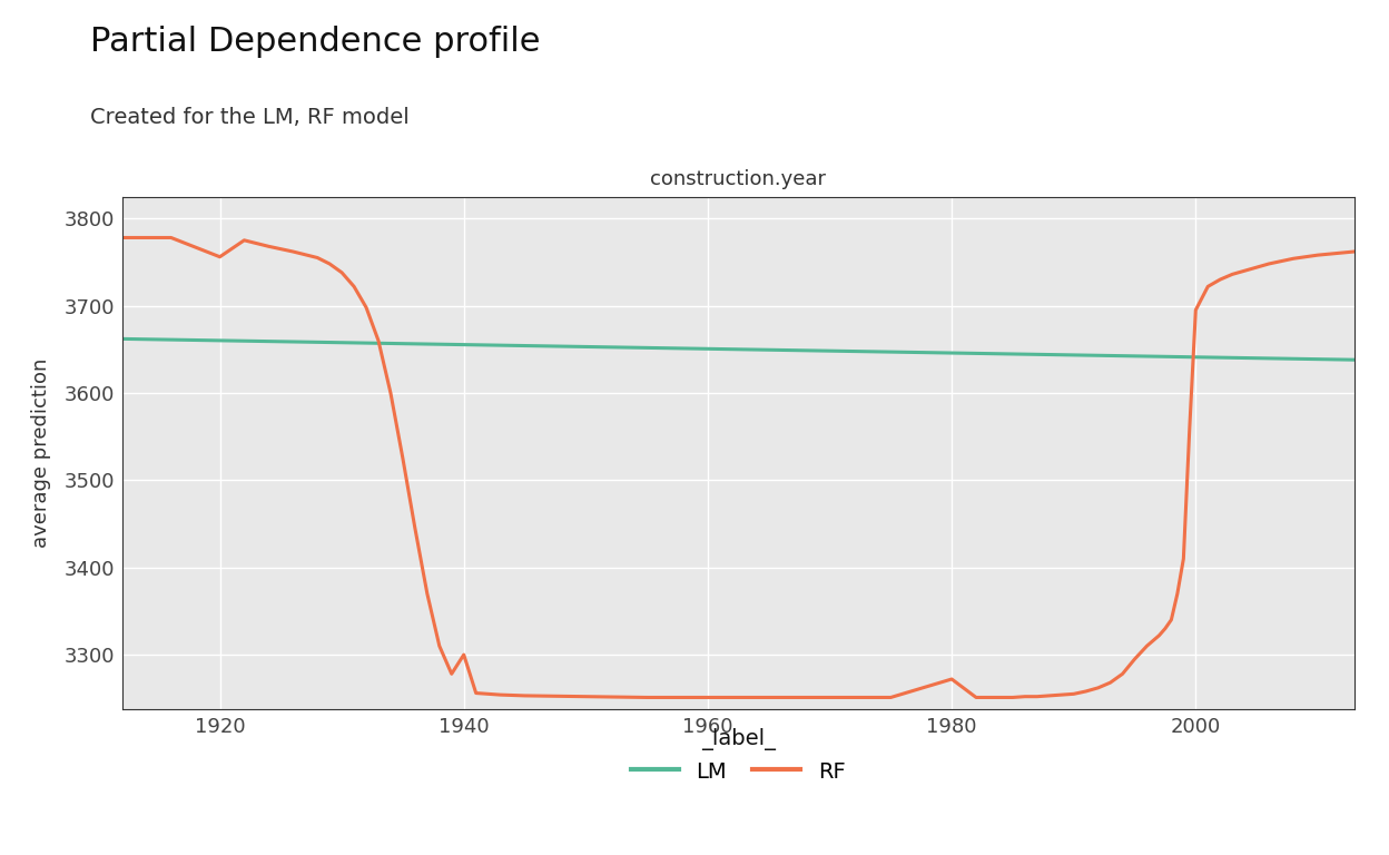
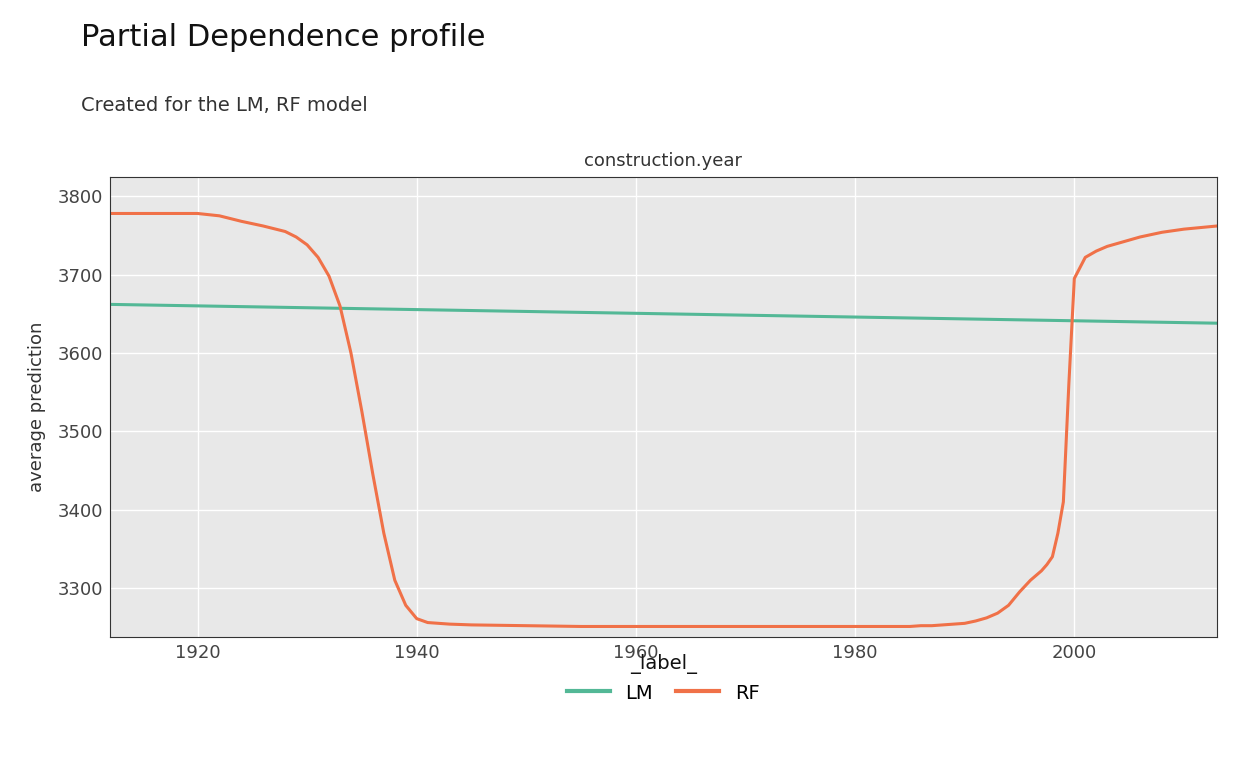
1920: 3756 -> 3778
1940: 3300 -> 3261
1980: 3272 -> 3251
